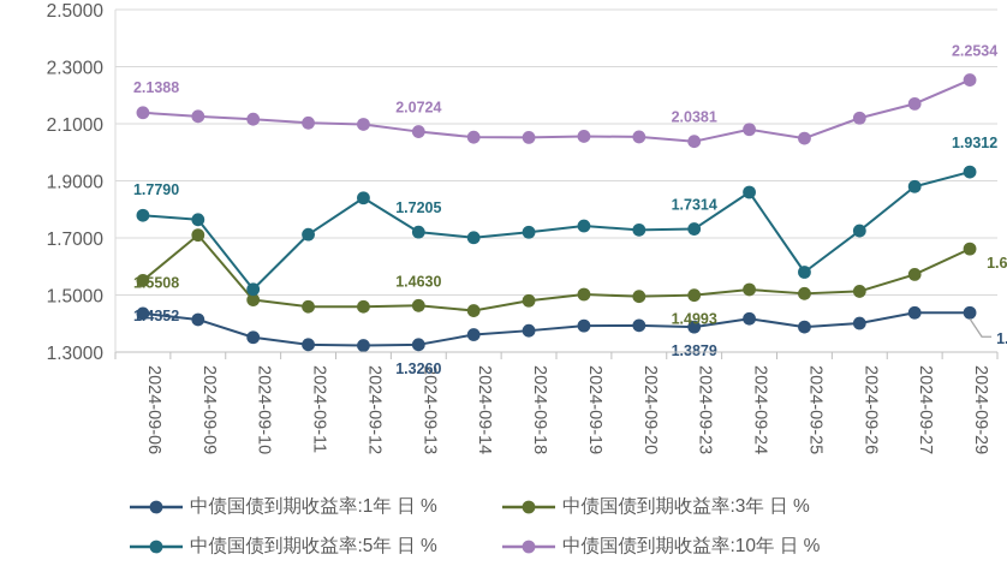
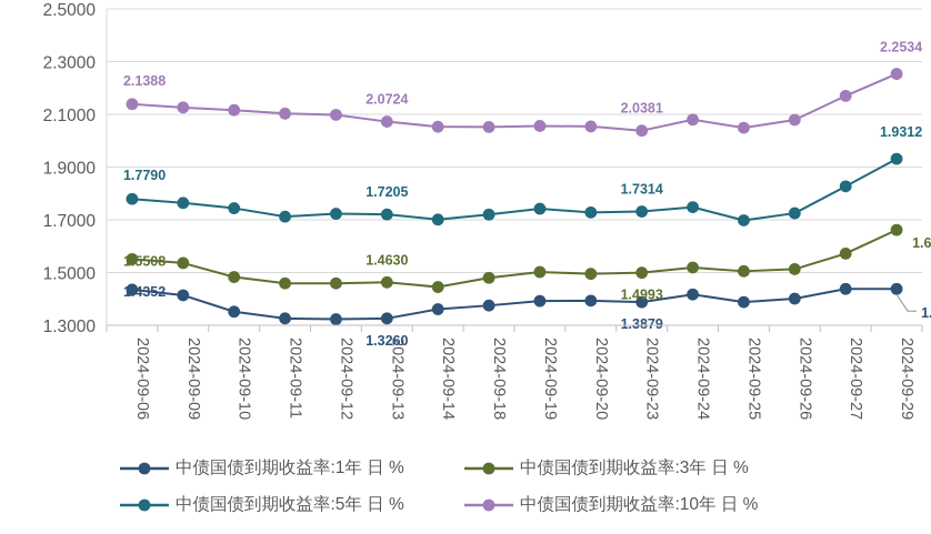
中债国债到期收益率:3年 日 %/2024-09-09: 1.71 -> 1.54
中债国债到期收益率:5年 日 %/2024-09-10: 1.52 -> 1.74
中债国债到期收益率:5年 日 %/2024-09-12: 1.84 -> 1.72
中债国债到期收益率:5年 日 %/2024-09-24: 1.86 -> 1.75
中债国债到期收益率:5年 日 %/2024-09-25: 1.58 -> 1.70
中债国债到期收益率:10年 日 %/2024-09-26: 2.12 -> 2.08
中债国债到期收益率:5年 日 %/2024-09-27: 1.88 -> 1.83
